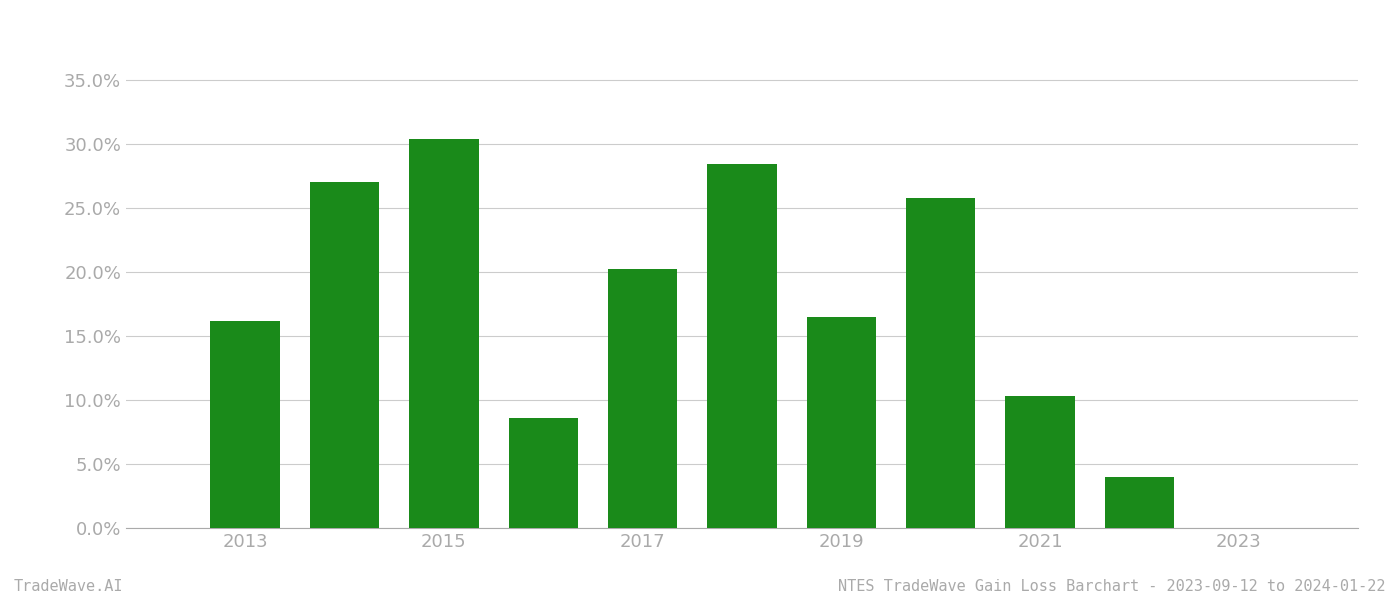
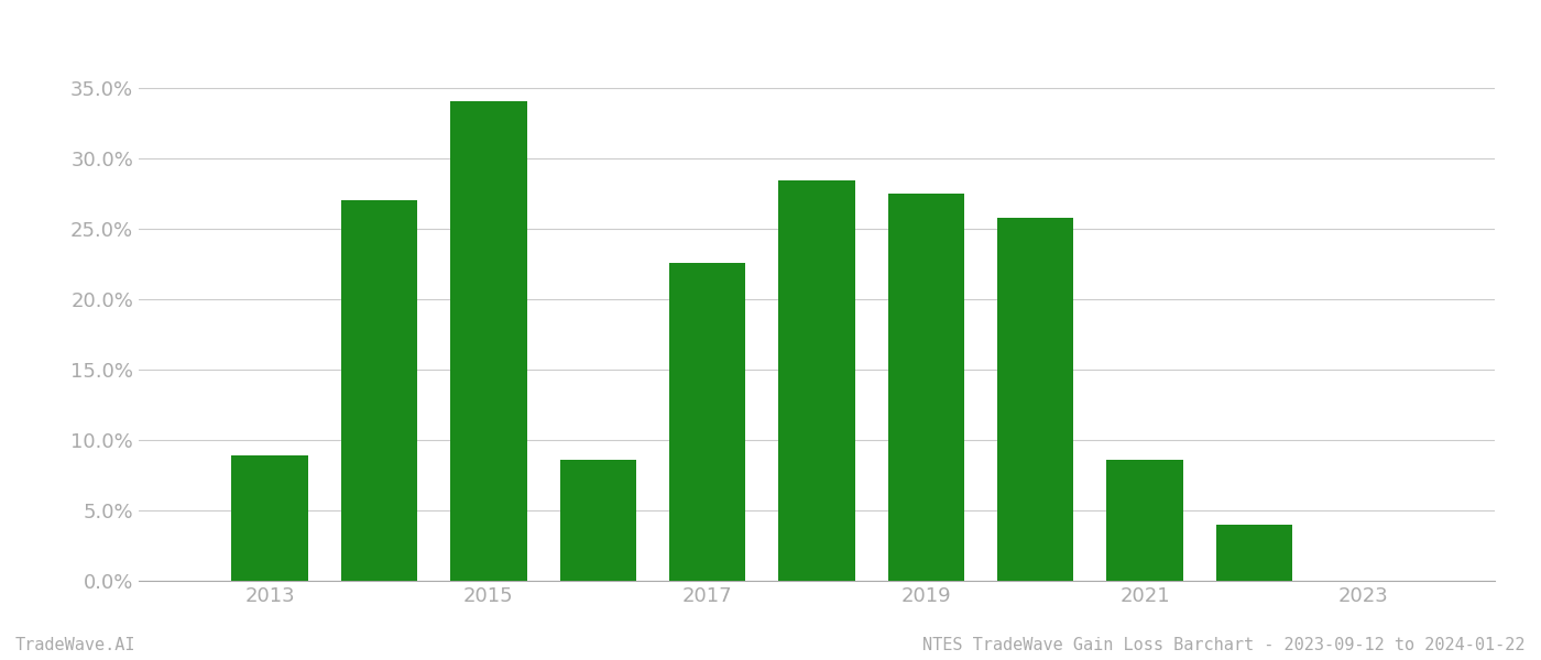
2013: 16.2% -> 8.9%
2015: 30.4% -> 34.1%
2017: 20.2% -> 22.6%
2019: 16.5% -> 27.5%
2021: 10.3% -> 8.6%
